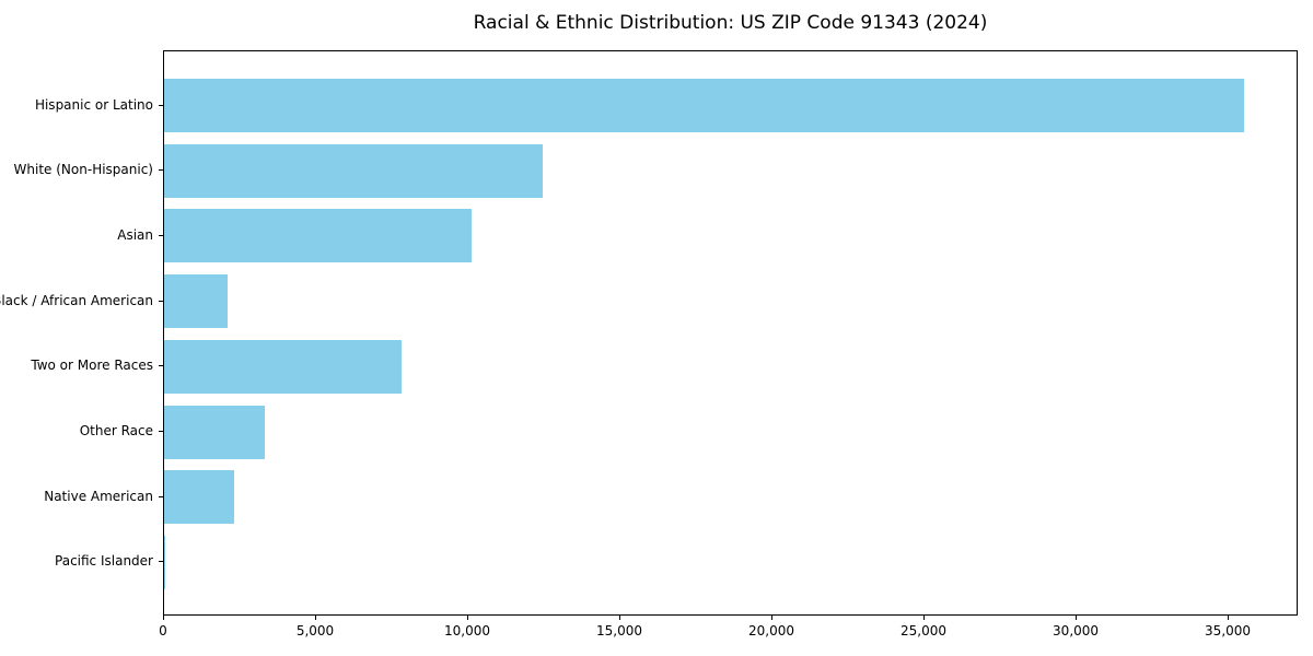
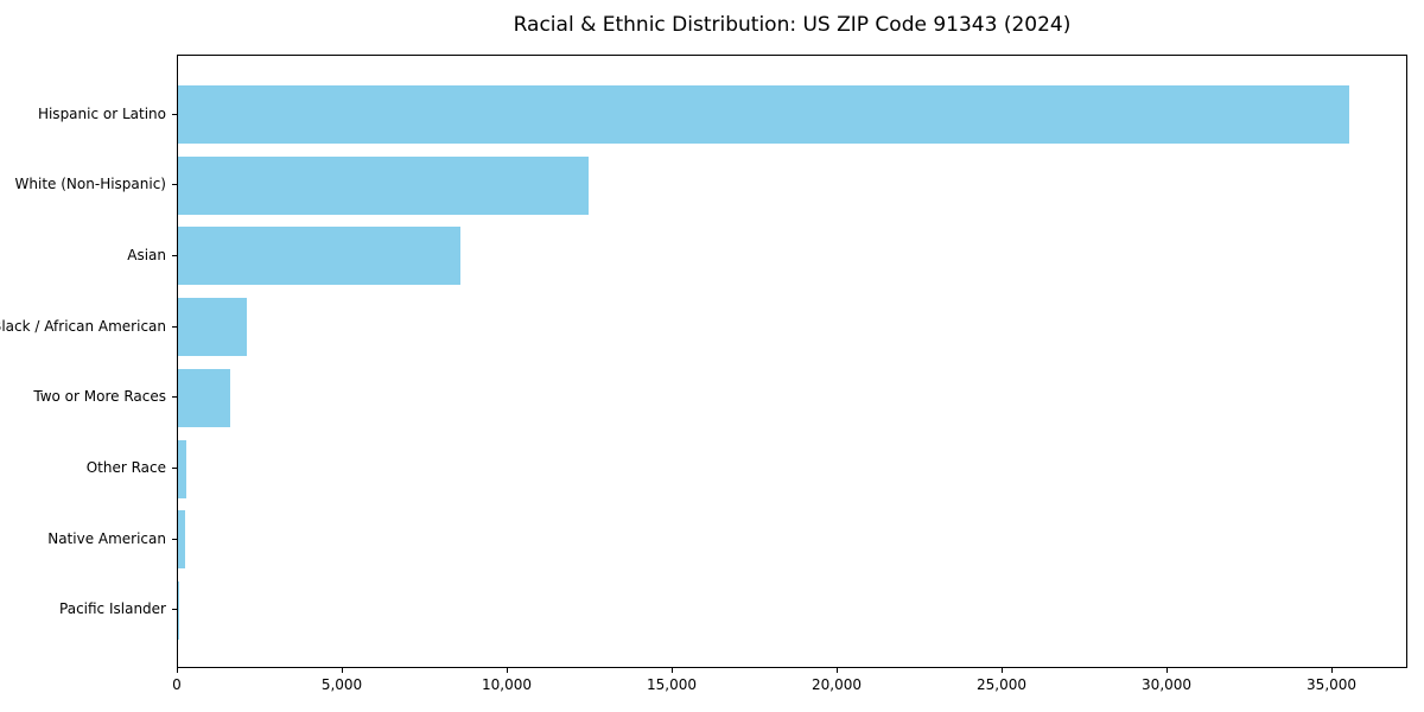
Asian: 10100 -> 8600
Two or More Races: 7800 -> 1600
Other Race: 3300 -> 300
Native American: 2300 -> 200
